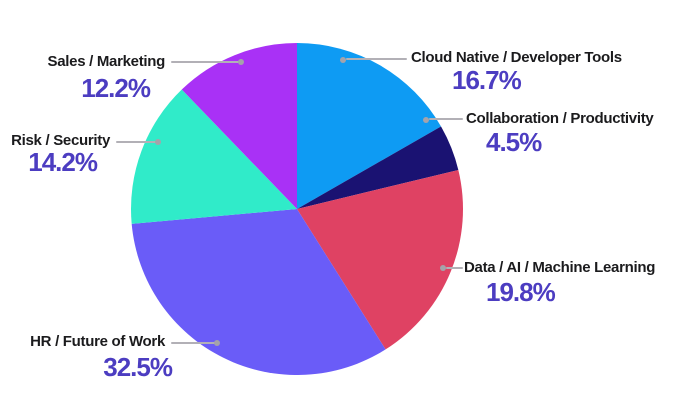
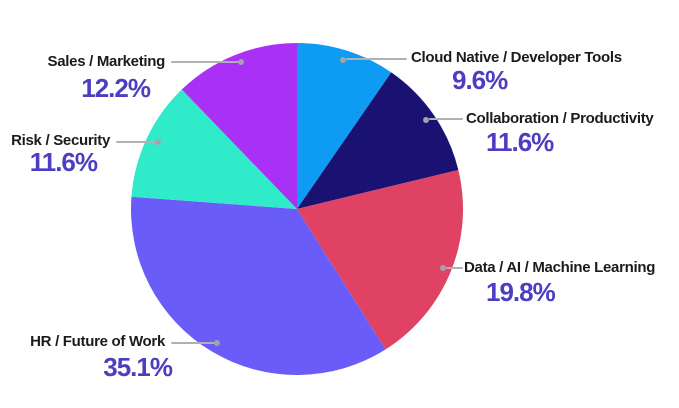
Cloud Native / Developer Tools: 16.7% -> 9.6%
Collaboration / Productivity: 4.5% -> 11.6%
HR / Future of Work: 32.5% -> 35.1%
Risk / Security: 14.2% -> 11.6%
